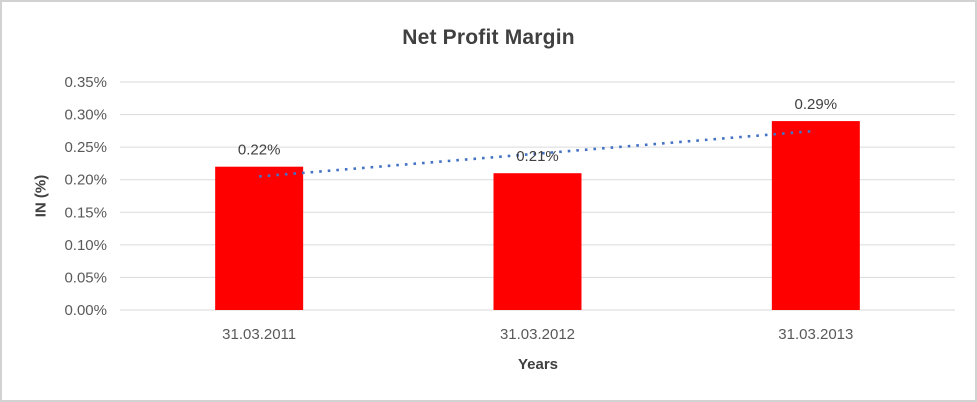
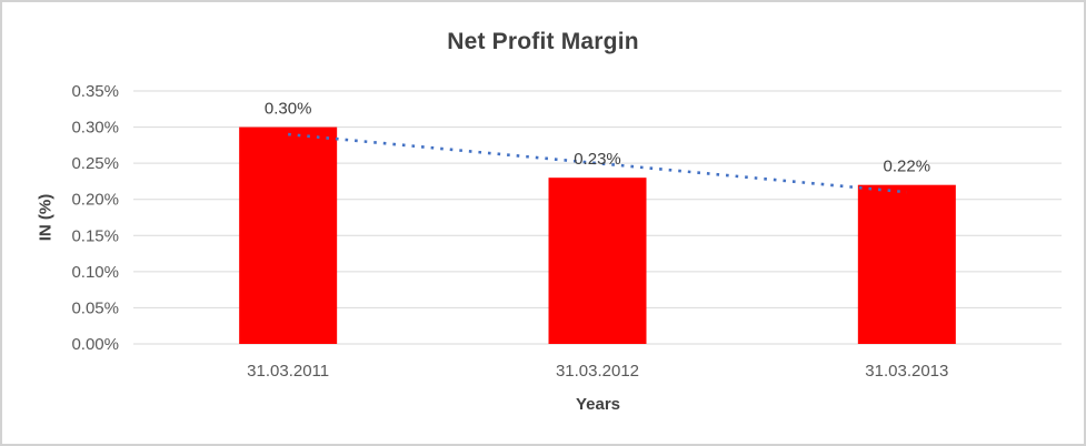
31.03.2011: 0.22% -> 0.30%
31.03.2012: 0.21% -> 0.23%
31.03.2013: 0.29% -> 0.22%
